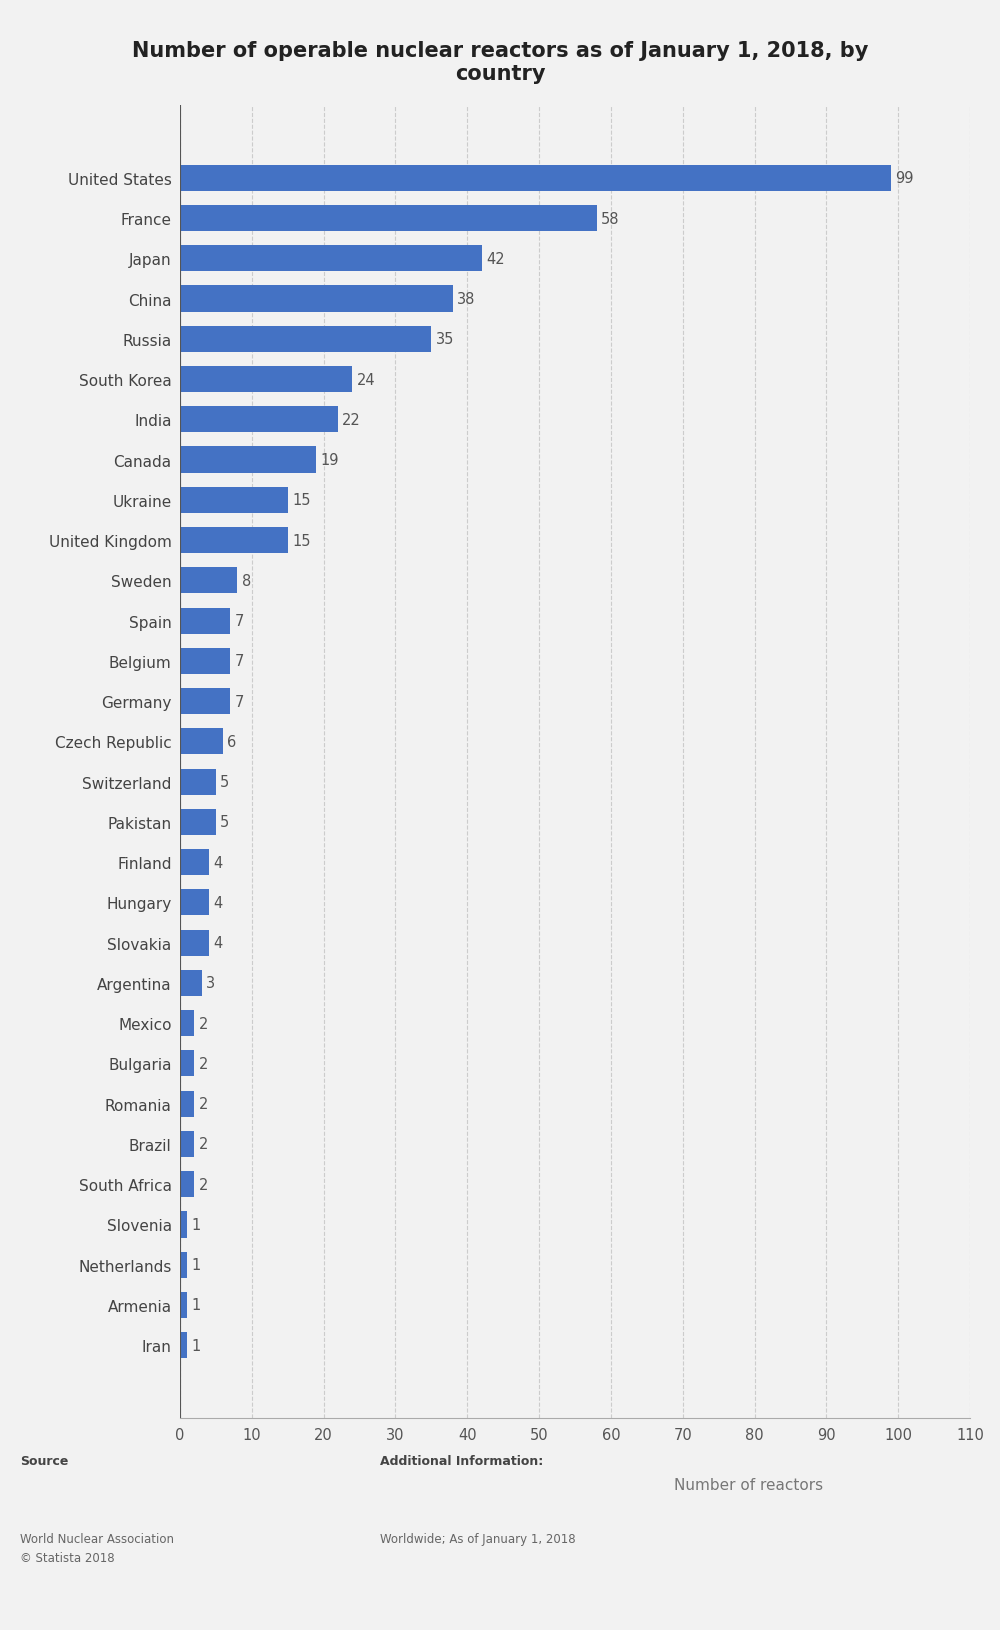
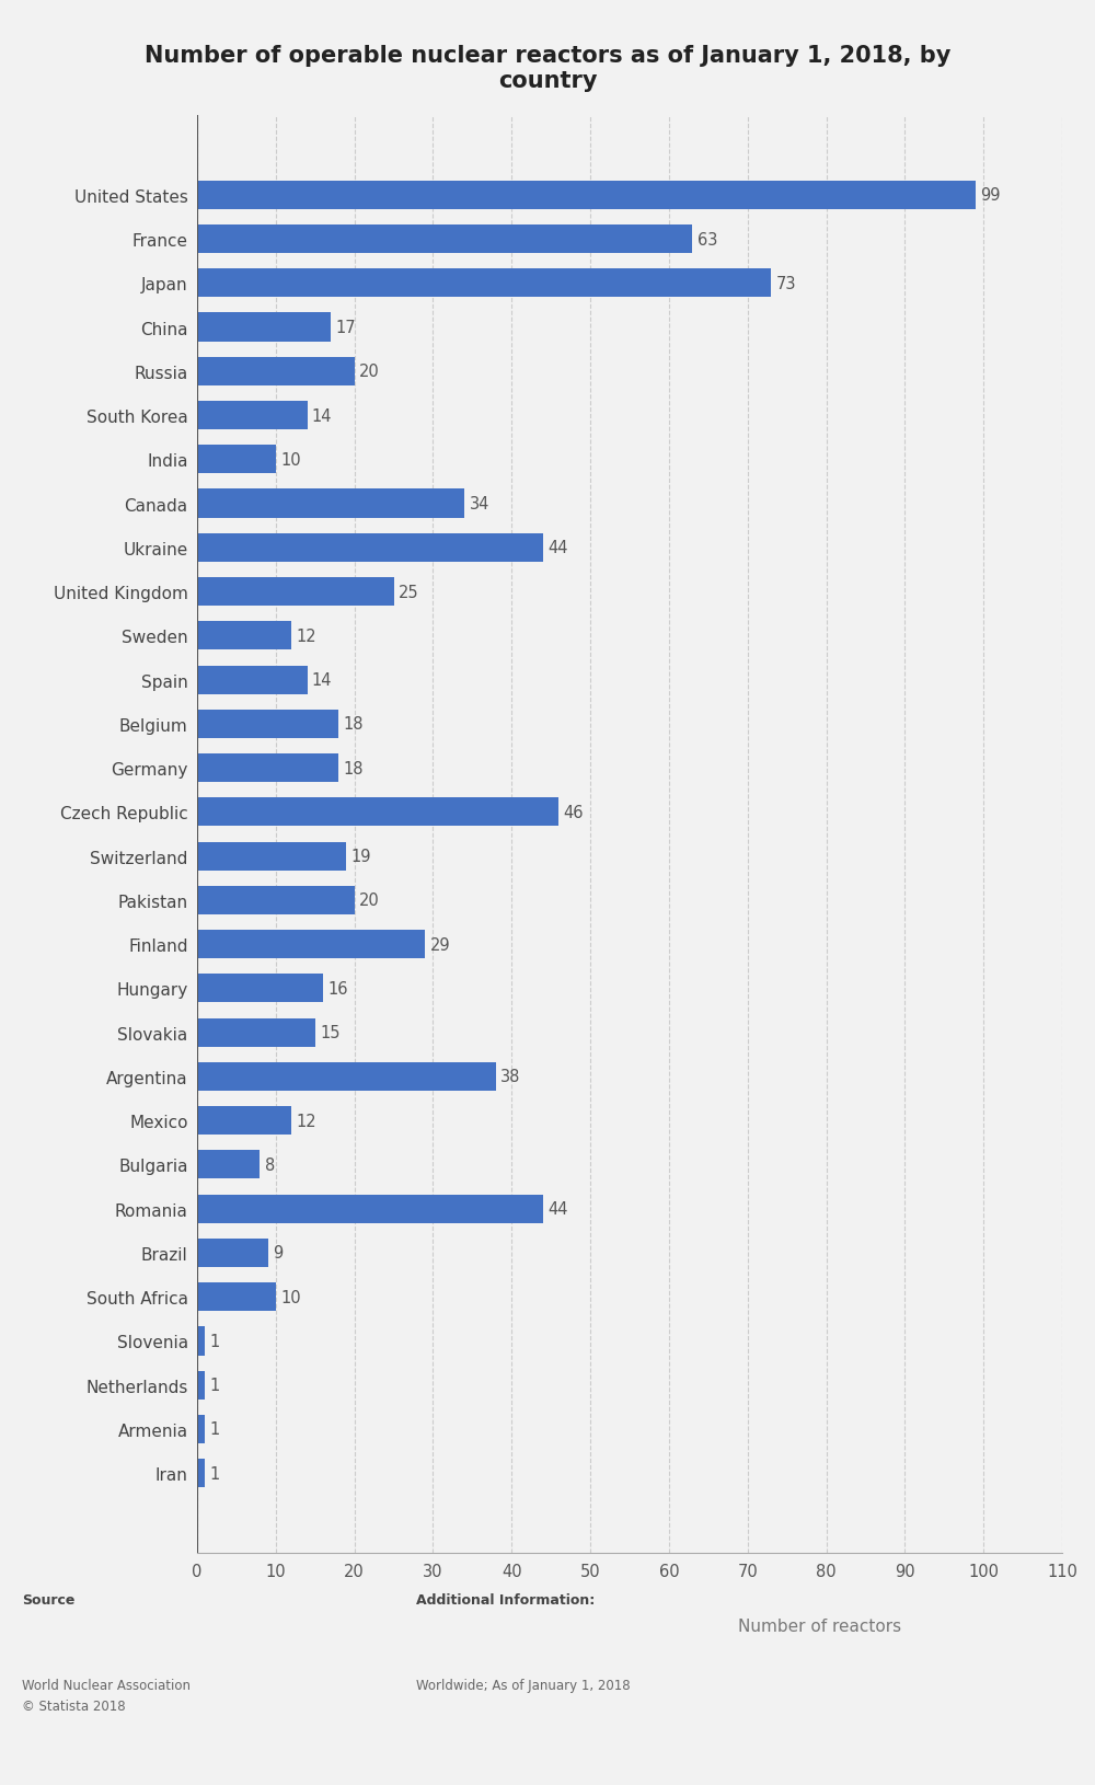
France: 58 -> 63
Japan: 42 -> 73
China: 38 -> 17
Russia: 35 -> 20
South Korea: 24 -> 14
India: 22 -> 10
Canada: 19 -> 34
Ukraine: 15 -> 44
United Kingdom: 15 -> 25
Sweden: 8 -> 12
Spain: 7 -> 14
Belgium: 7 -> 18
Germany: 7 -> 18
Czech Republic: 6 -> 46
Switzerland: 5 -> 19
Pakistan: 5 -> 20
Finland: 4 -> 29
Hungary: 4 -> 16
Slovakia: 4 -> 15
Argentina: 3 -> 38
Mexico: 2 -> 12
Bulgaria: 2 -> 8
Romania: 2 -> 44
Brazil: 2 -> 9
South Africa: 2 -> 10
